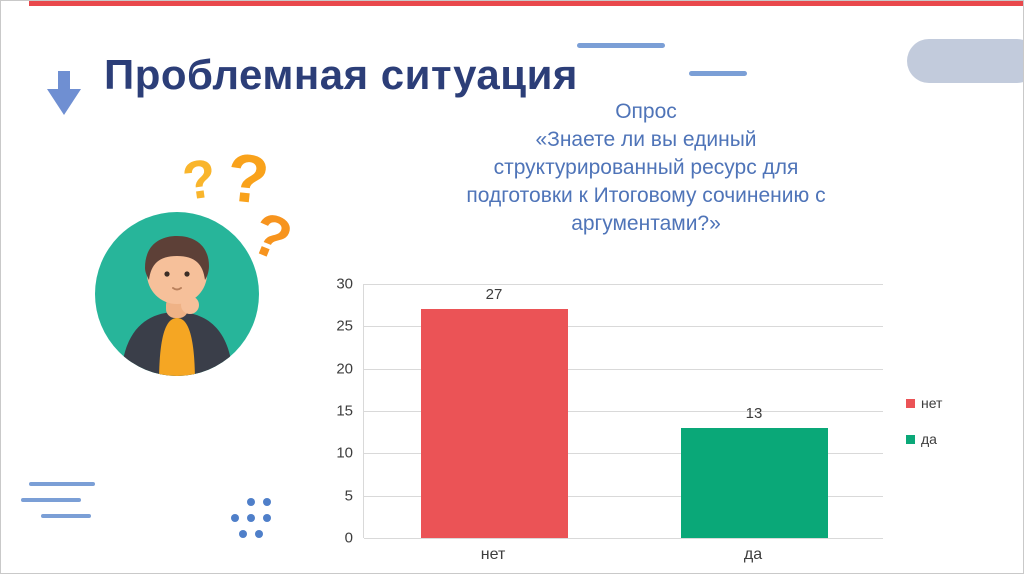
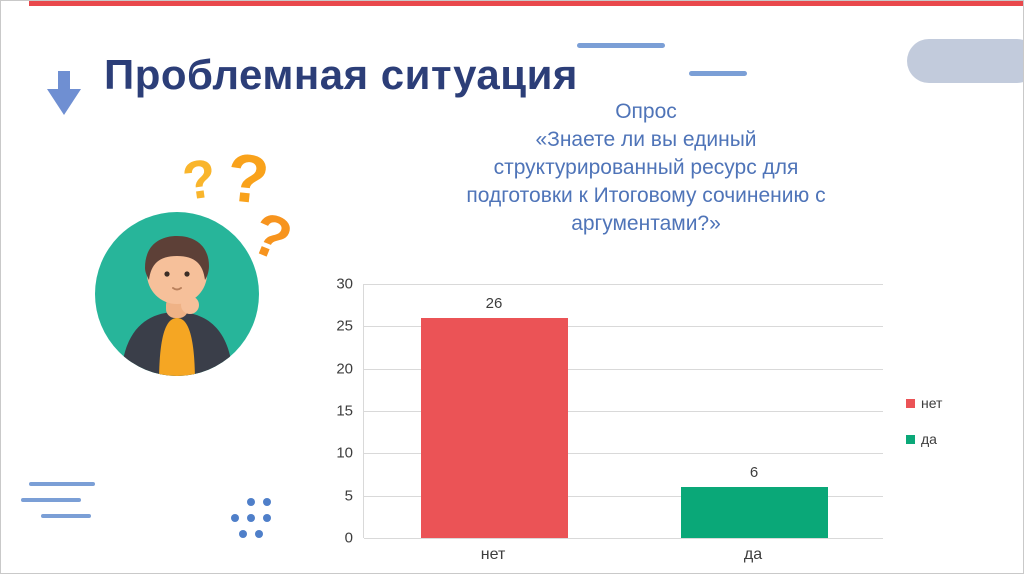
нет: 27 -> 26
да: 13 -> 6
